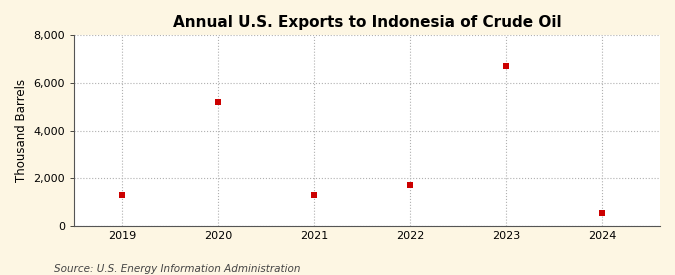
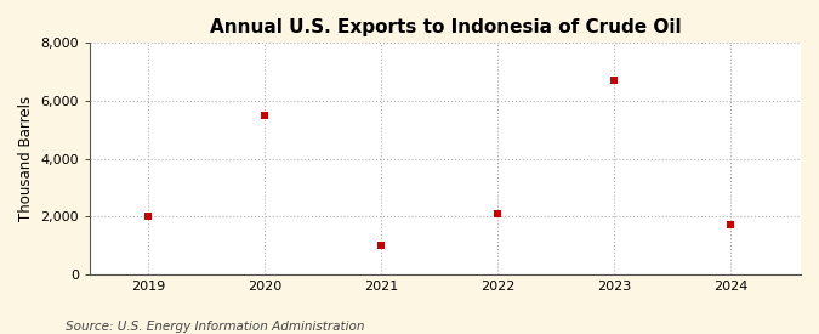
2019: 1,300 -> 2,000
2020: 5,200 -> 5,500
2021: 1,300 -> 1,000
2022: 1,700 -> 2,100
2024: 550 -> 1,700
